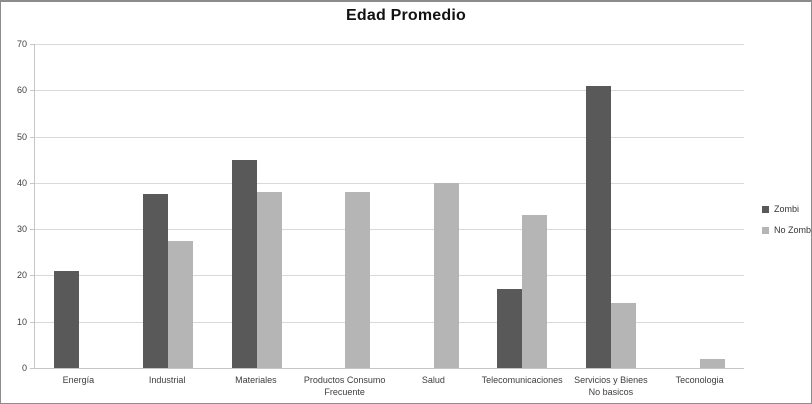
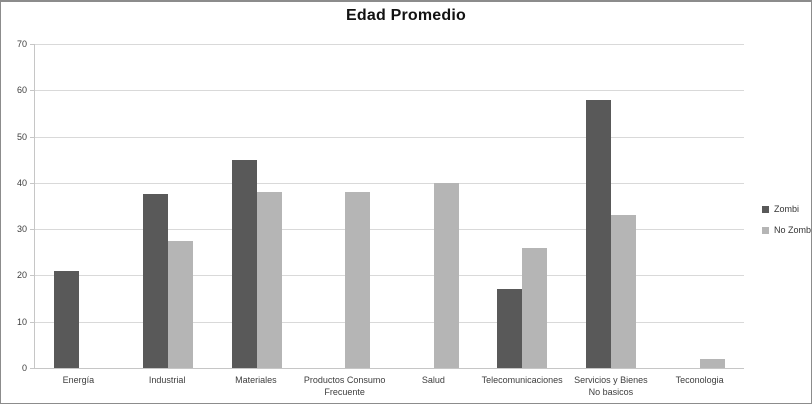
No Zombi/Telecomunicaciones: 33 -> 26
Zombi/Servicios y Bienes No basicos: 61 -> 58
No Zombi/Servicios y Bienes No basicos: 14 -> 33
